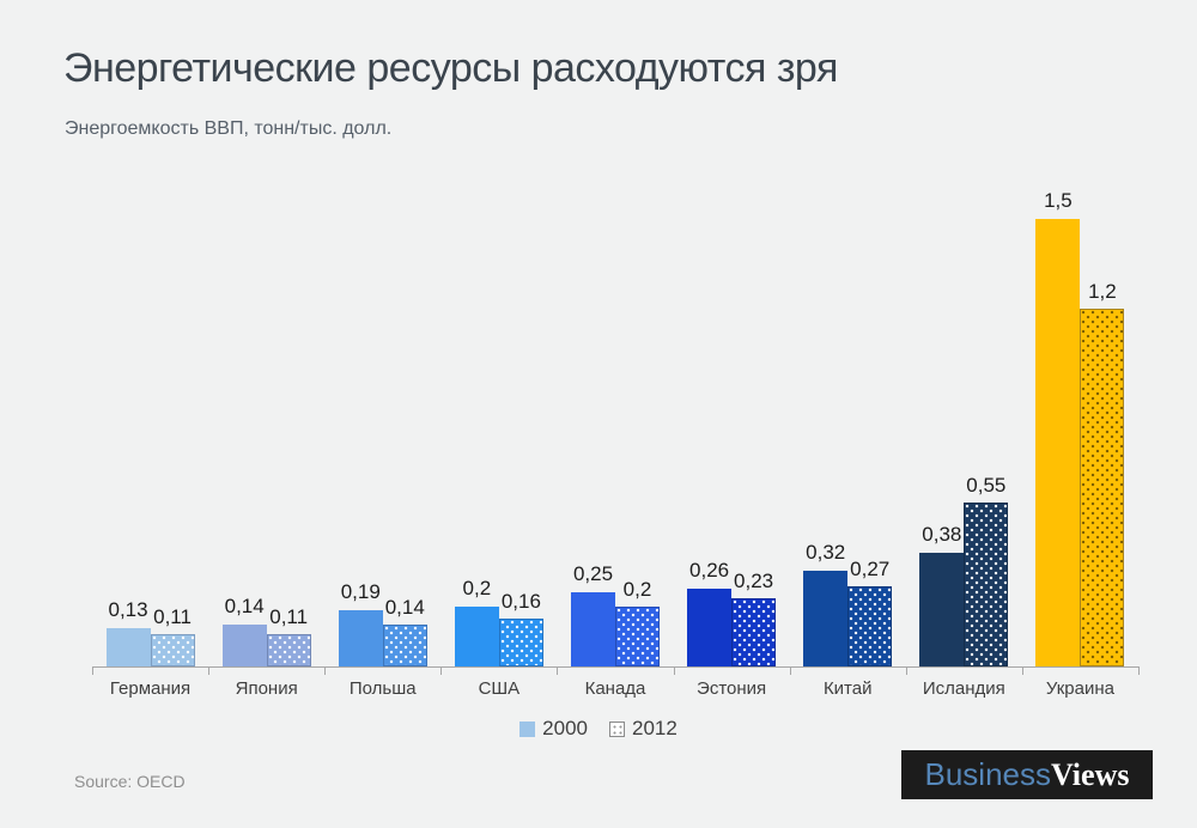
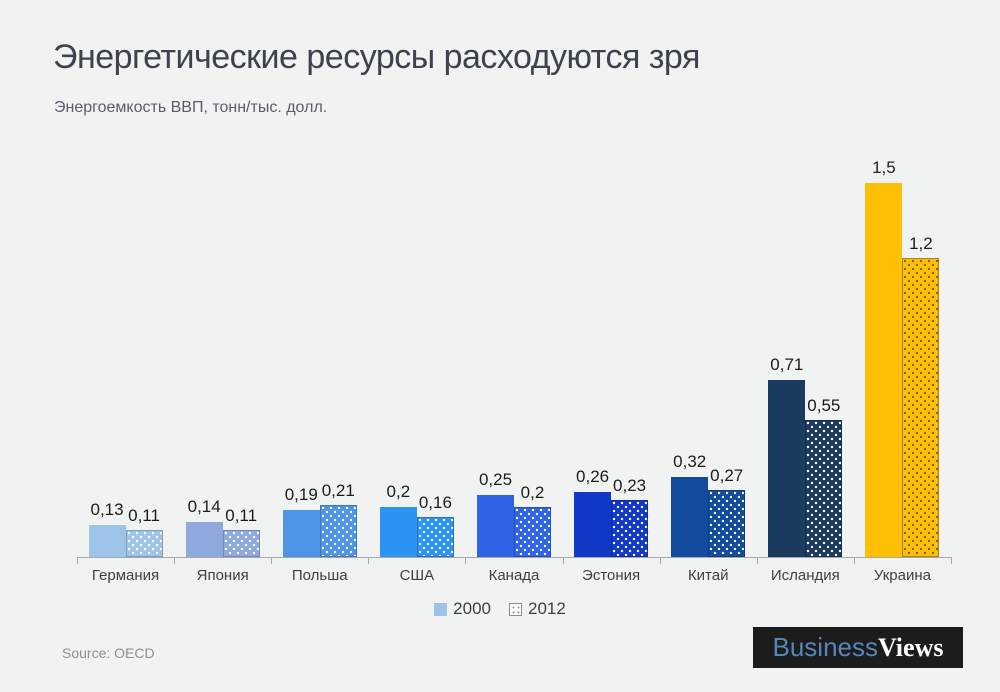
2012/Польша: 0,14 -> 0,21
2000/Исландия: 0,38 -> 0,71
